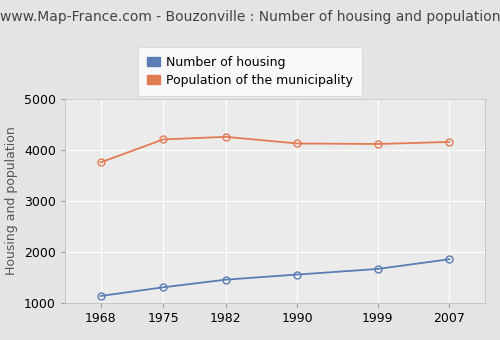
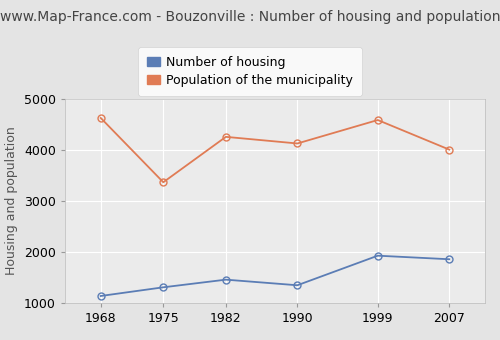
Population of the municipality/1968: 3750 -> 4620
Population of the municipality/1975: 4200 -> 3360
Number of housing/1990: 1550 -> 1340
Number of housing/1999: 1660 -> 1920
Population of the municipality/1999: 4110 -> 4580
Population of the municipality/2007: 4150 -> 4000
